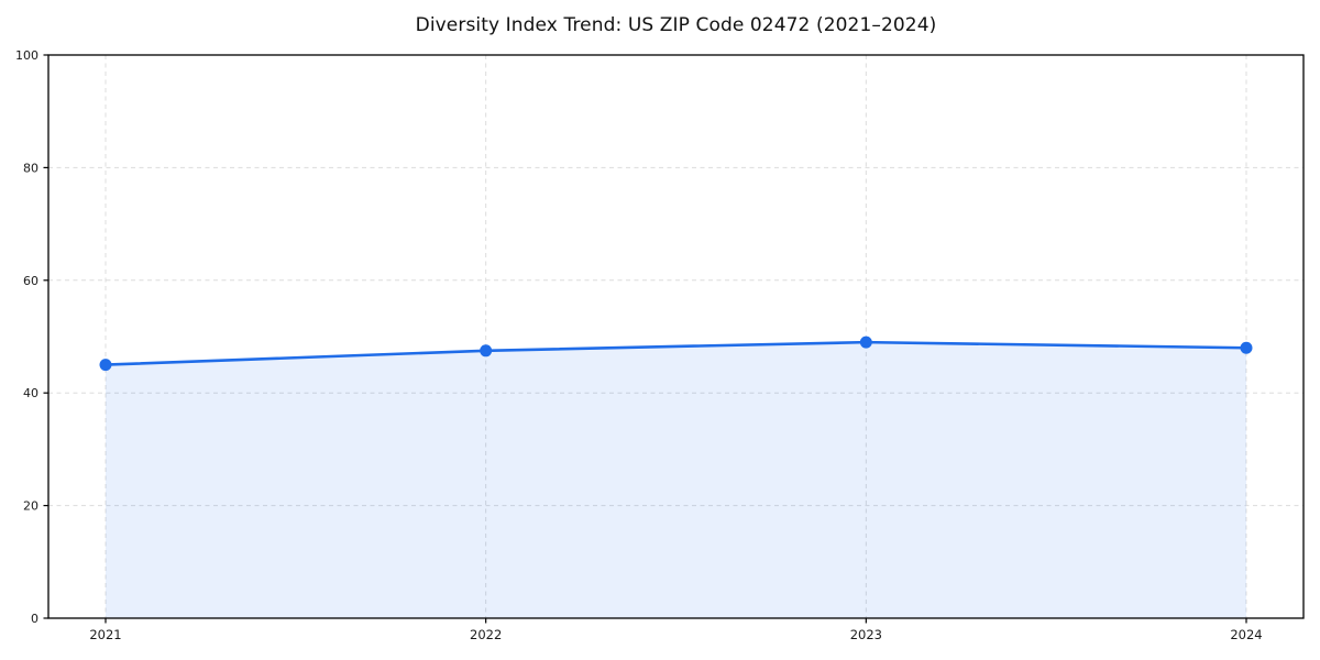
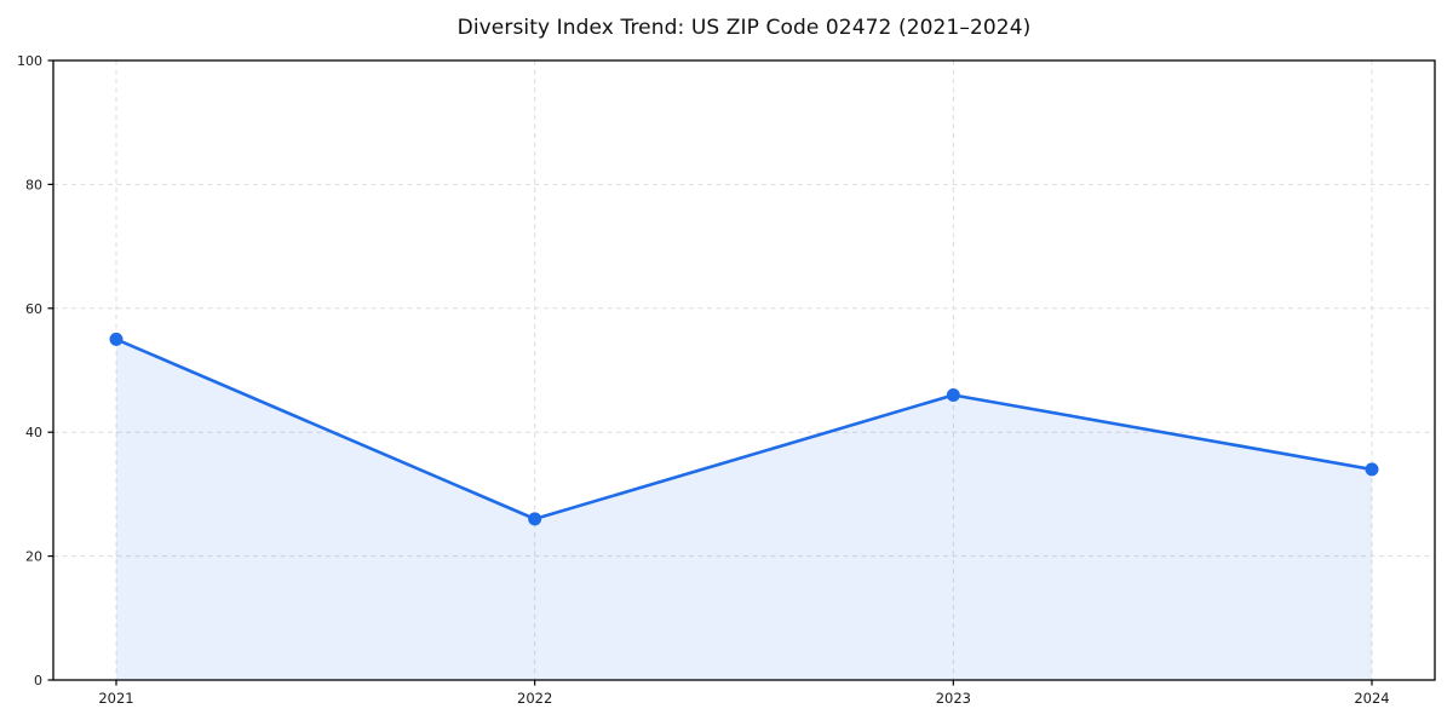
2021: 45 -> 55
2022: 48 -> 26
2023: 49 -> 46
2024: 48 -> 34
